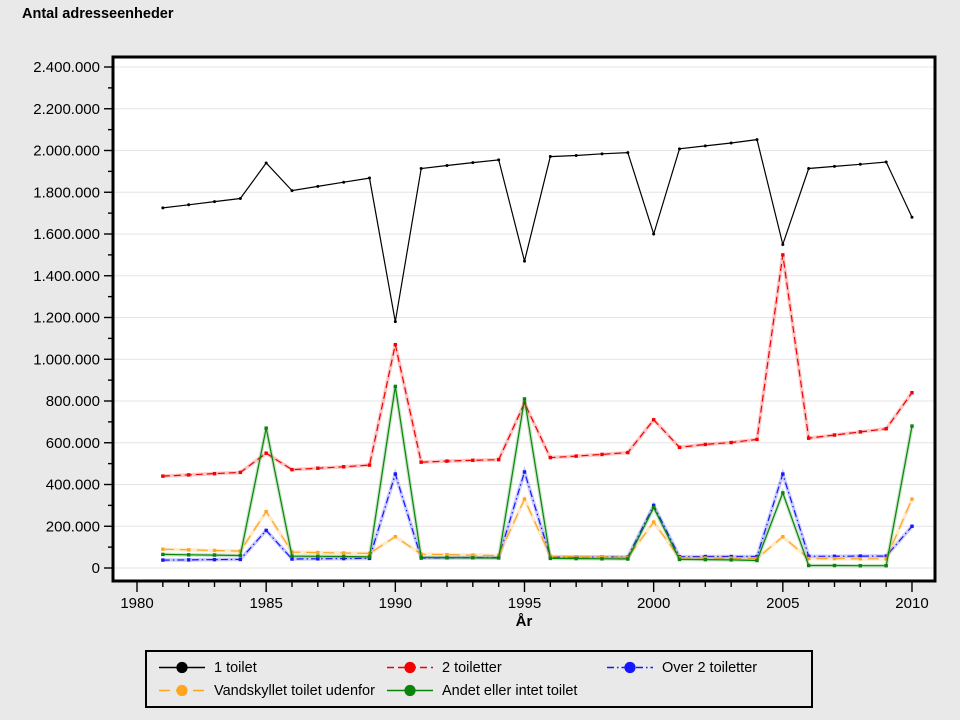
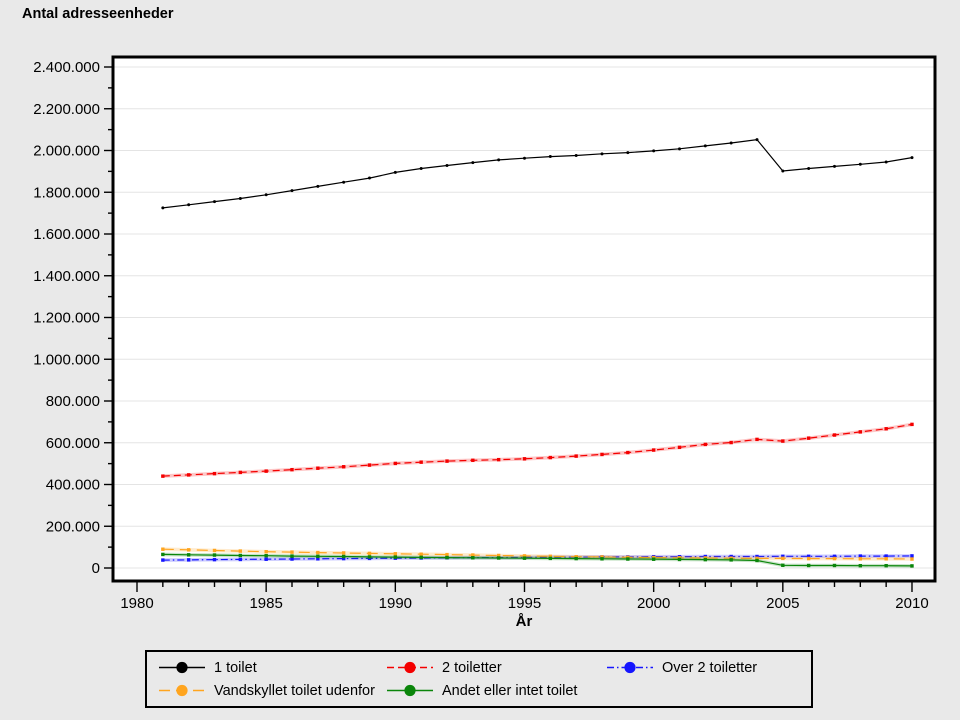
1 toilet/1985: 1940000 -> 1790000
2 toiletter/1985: 550000 -> 460000
Over 2 toiletter/1985: 180000 -> 40000
Vandskyllet toilet udenfor/1985: 270000 -> 80000
Andet eller intet toilet/1985: 670000 -> 60000
1 toilet/1990: 1180000 -> 1900000
2 toiletter/1990: 1070000 -> 500000
Over 2 toiletter/1990: 450000 -> 50000
Vandskyllet toilet udenfor/1990: 150000 -> 70000
Andet eller intet toilet/1990: 870000 -> 50000
1 toilet/1995: 1470000 -> 1960000
2 toiletter/1995: 790000 -> 520000
Over 2 toiletter/1995: 460000 -> 50000
Vandskyllet toilet udenfor/1995: 330000 -> 60000
Andet eller intet toilet/1995: 810000 -> 50000
1 toilet/2000: 1600000 -> 2000000
2 toiletter/2000: 710000 -> 560000
Over 2 toiletter/2000: 300000 -> 50000
Vandskyllet toilet udenfor/2000: 220000 -> 50000
Andet eller intet toilet/2000: 290000 -> 40000
1 toilet/2005: 1550000 -> 1900000
2 toiletter/2005: 1500000 -> 610000
Over 2 toiletter/2005: 450000 -> 60000
Vandskyllet toilet udenfor/2005: 150000 -> 50000
Andet eller intet toilet/2005: 360000 -> 10000
1 toilet/2010: 1680000 -> 1970000
2 toiletter/2010: 840000 -> 690000
Over 2 toiletter/2010: 200000 -> 60000
Vandskyllet toilet udenfor/2010: 330000 -> 40000
Andet eller intet toilet/2010: 680000 -> 10000
